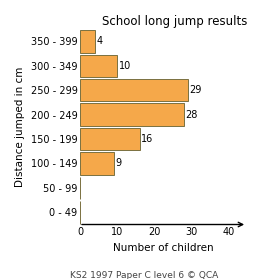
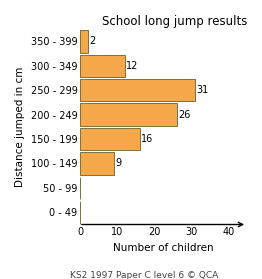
350 - 399: 4 -> 2
300 - 349: 10 -> 12
250 - 299: 29 -> 31
200 - 249: 28 -> 26
